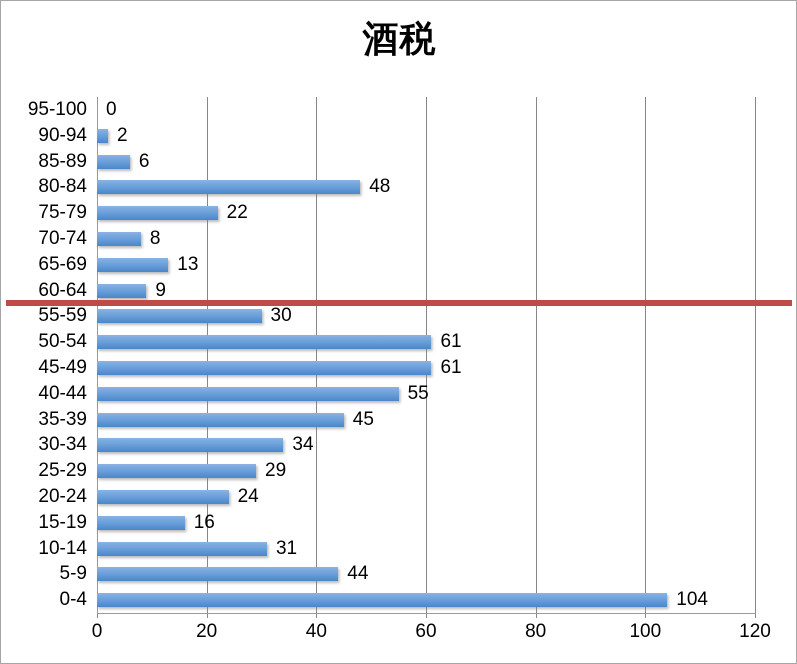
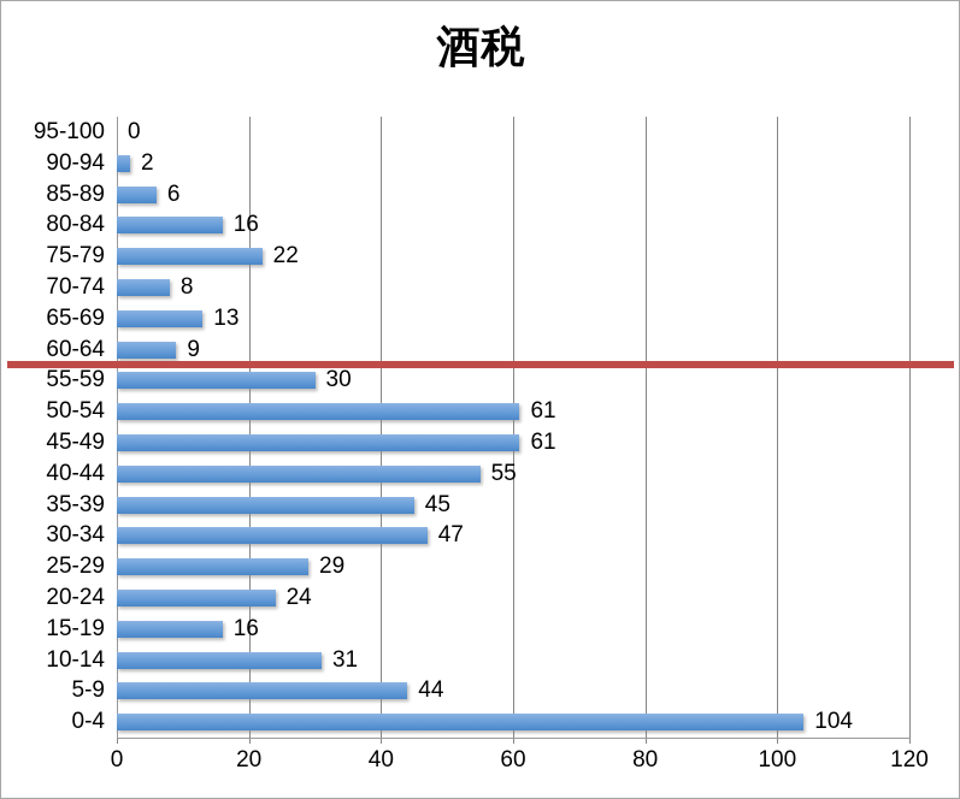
80-84: 48 -> 16
30-34: 34 -> 47
